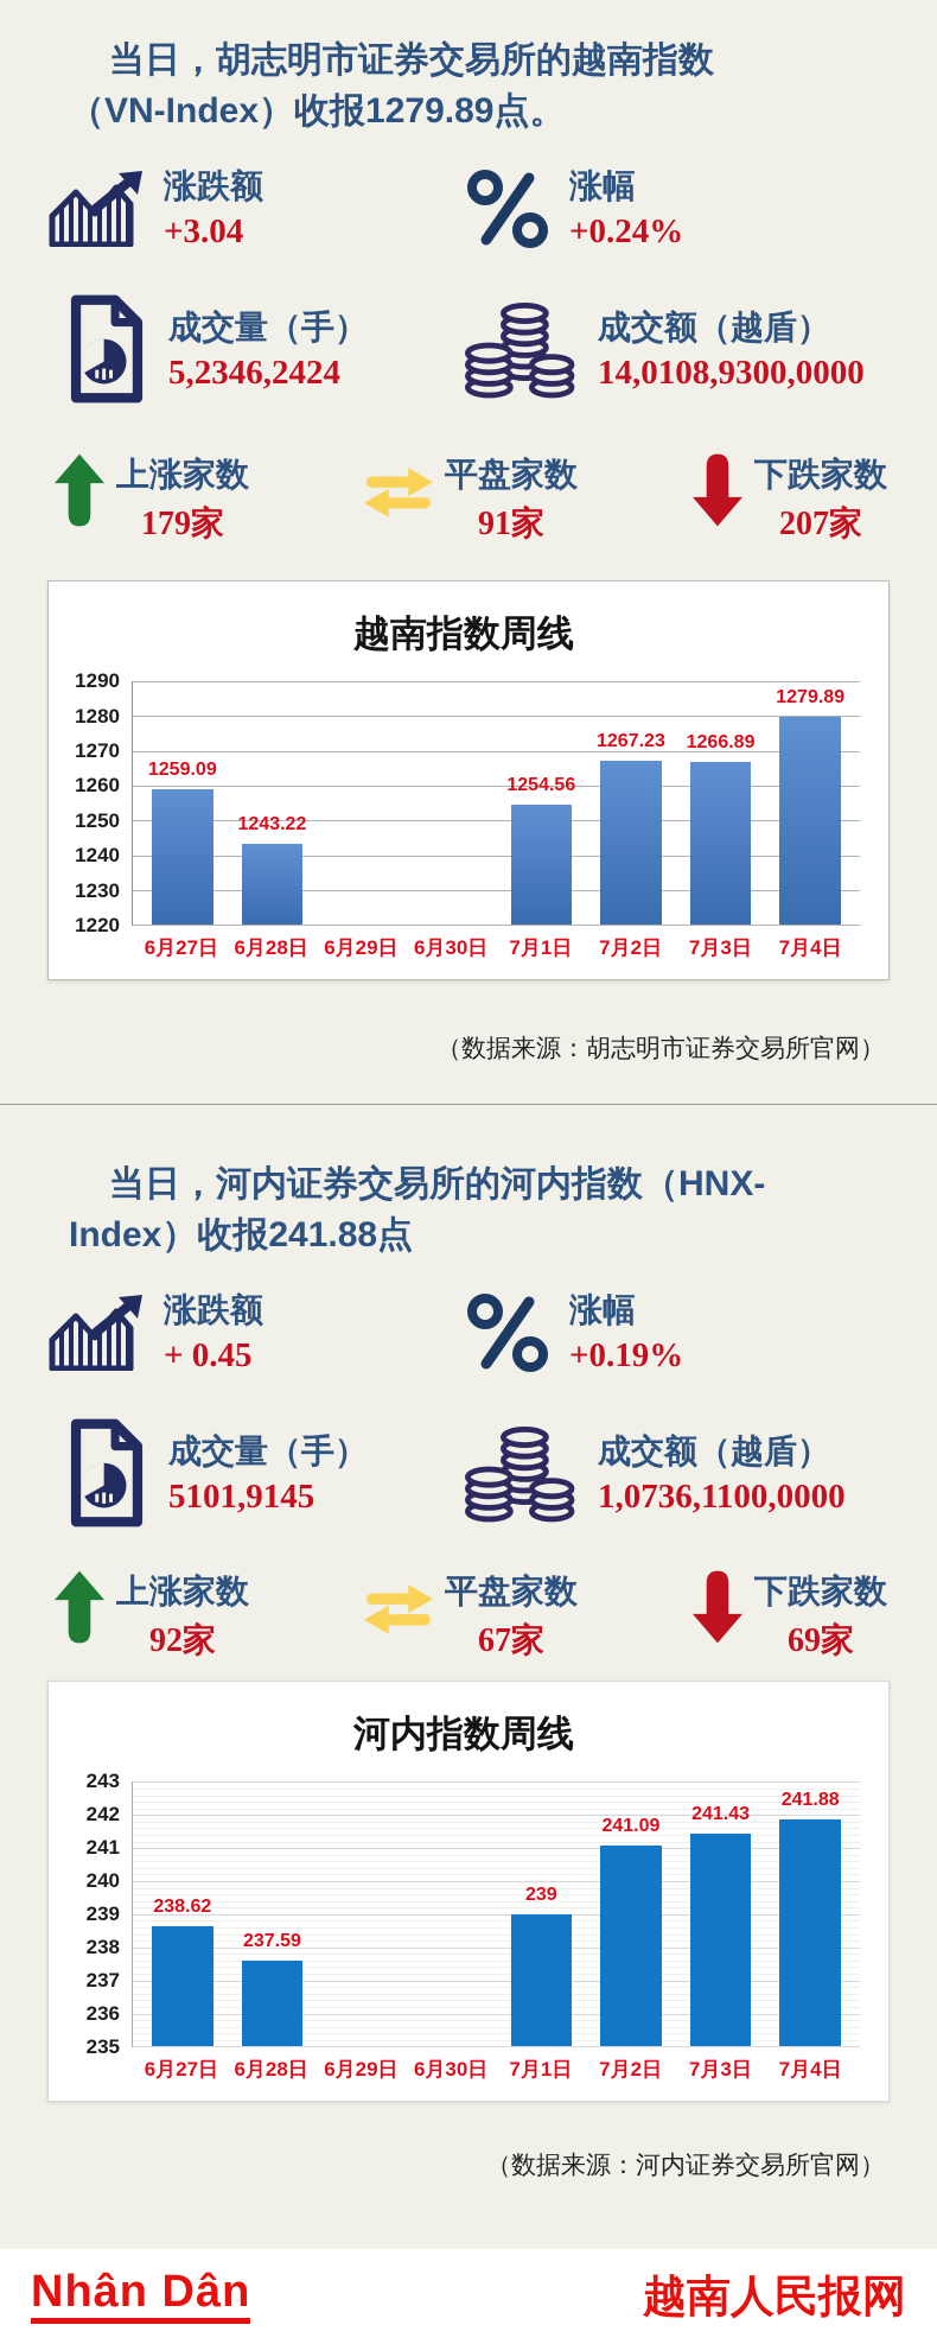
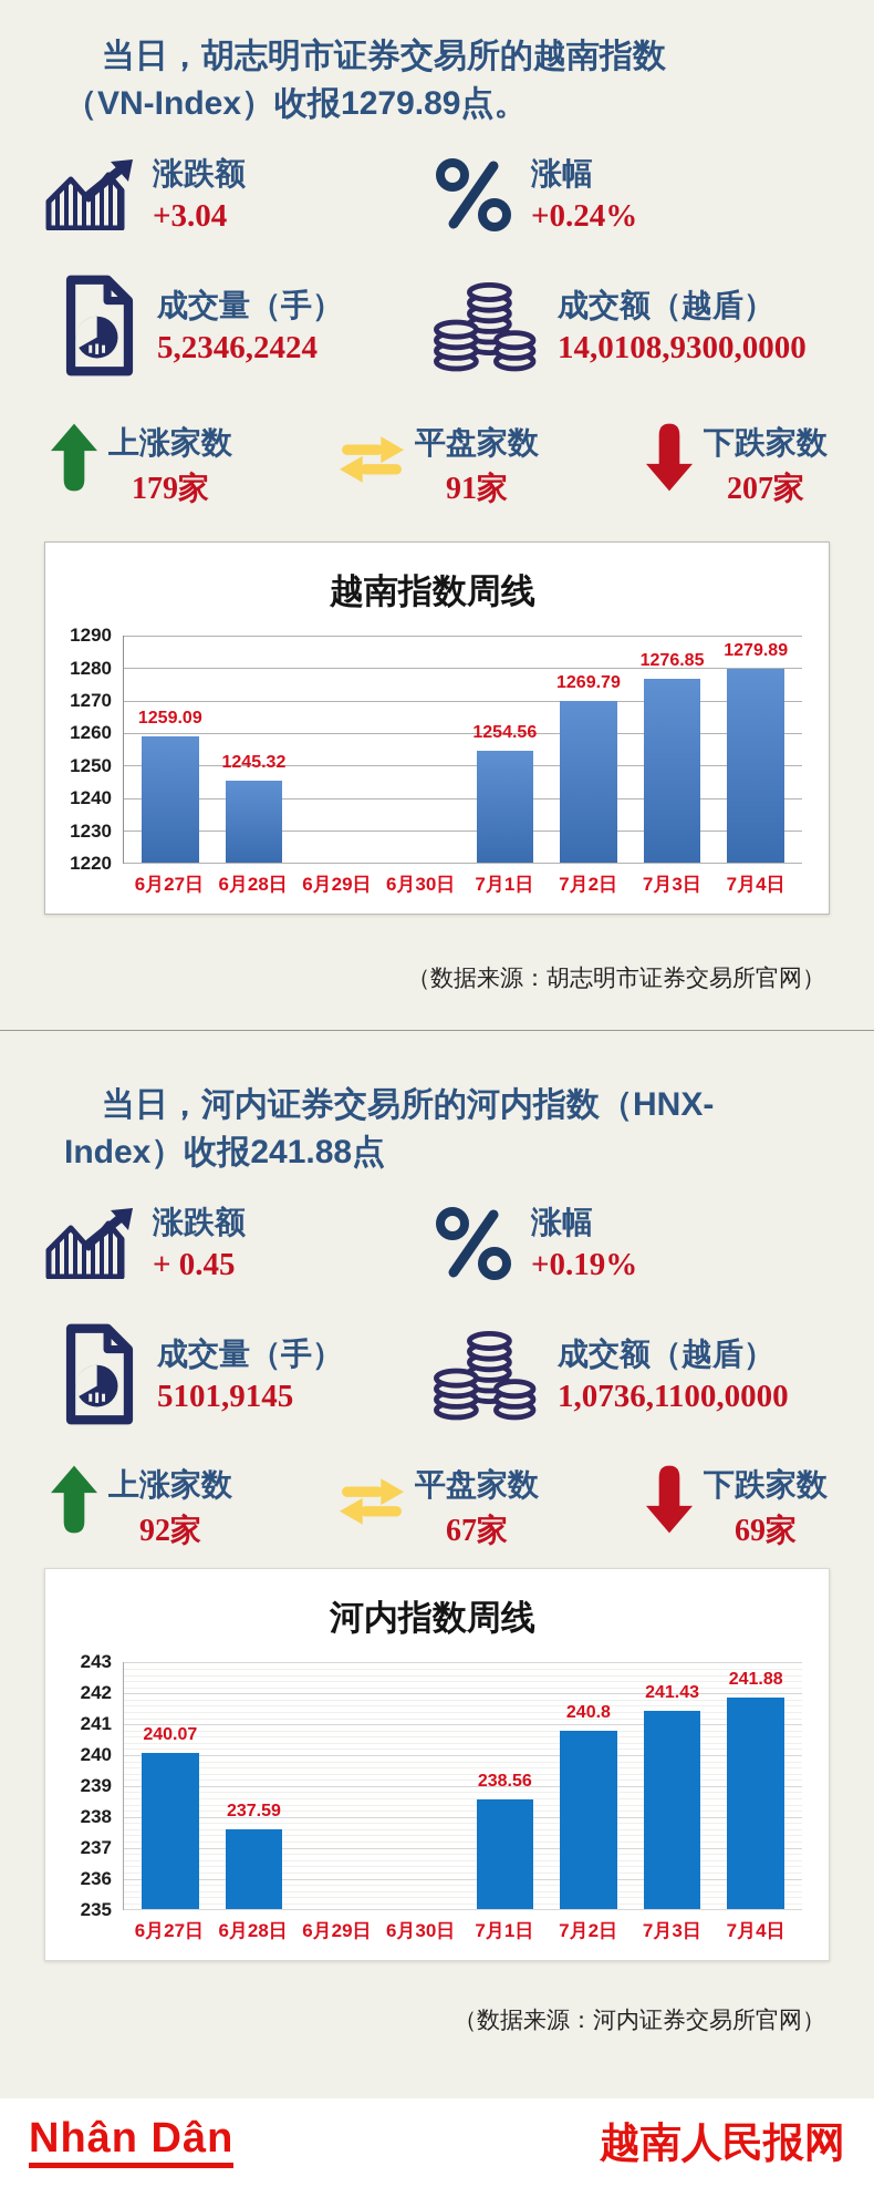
越南指数周线/6月28日: 1243.22 -> 1245.32
越南指数周线/7月2日: 1267.23 -> 1269.79
越南指数周线/7月3日: 1266.89 -> 1276.85
河内指数周线/6月27日: 238.62 -> 240.07
河内指数周线/7月1日: 239 -> 238.56
河内指数周线/7月2日: 241.09 -> 240.8
